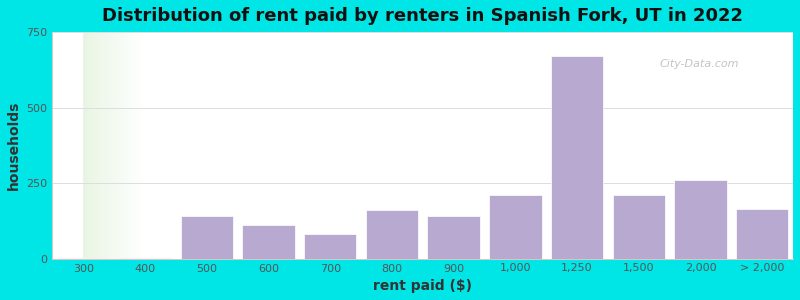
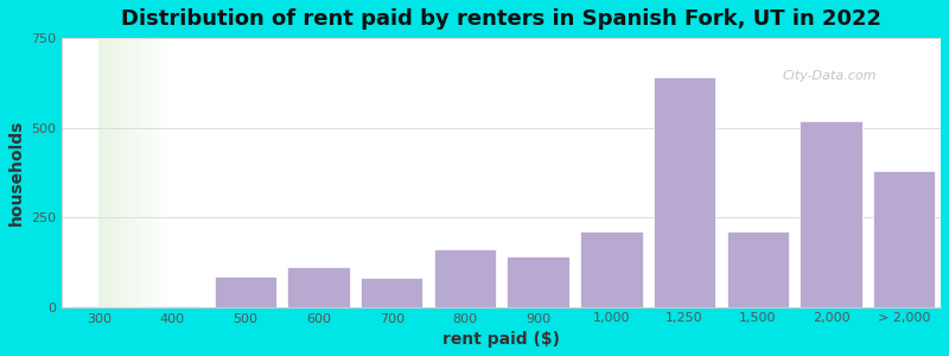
500: 140 -> 85
1,250: 670 -> 640
2,000: 260 -> 520
> 2,000: 165 -> 380
